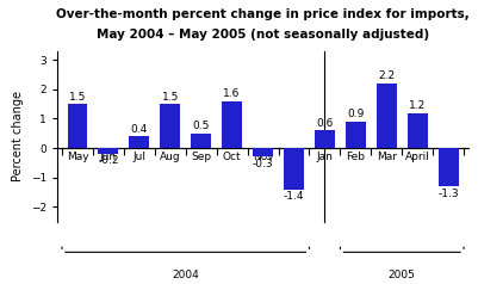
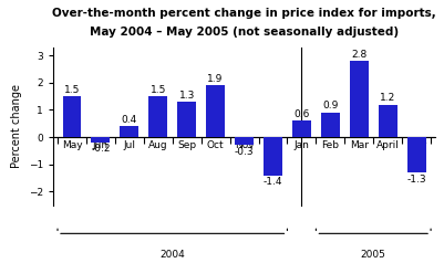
Sep: 0.5 -> 1.3
Oct: 1.6 -> 1.9
Mar: 2.2 -> 2.8
